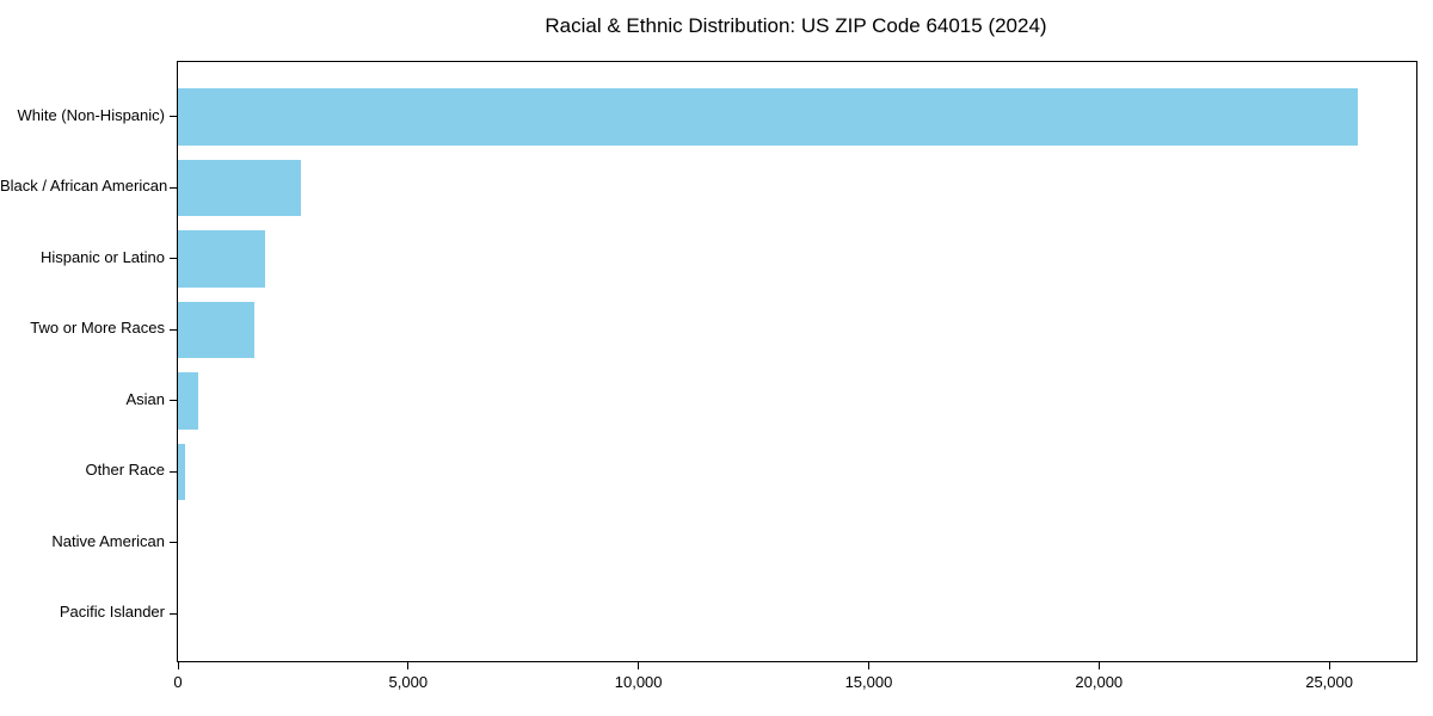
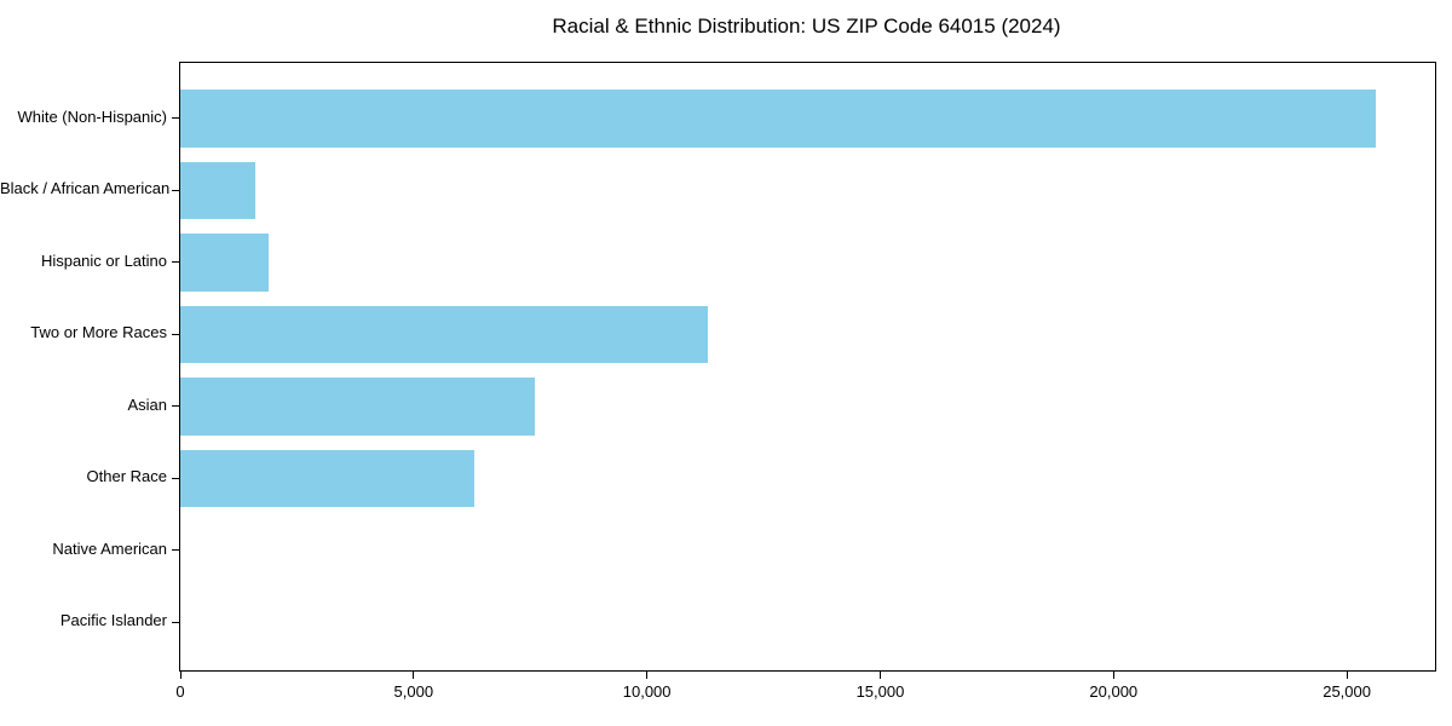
Black / African American: 2700 -> 1600
Two or More Races: 1700 -> 11300
Asian: 400 -> 7600
Other Race: 200 -> 6300
